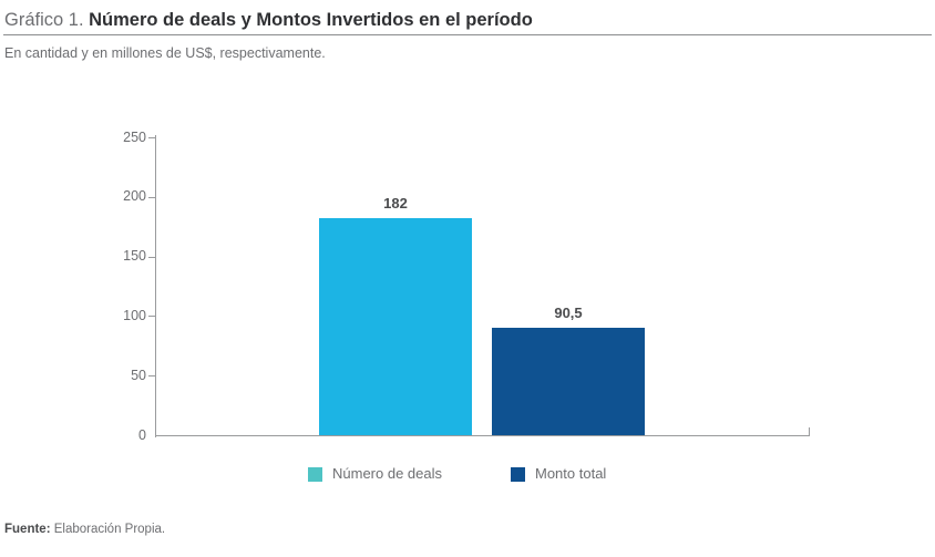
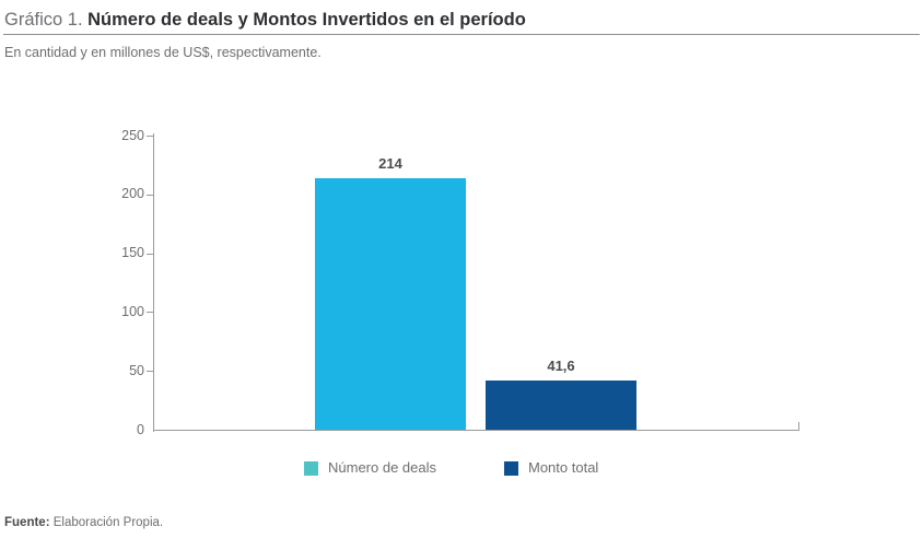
Número de deals: 182 -> 214
Monto total: 90,5 -> 41,6
